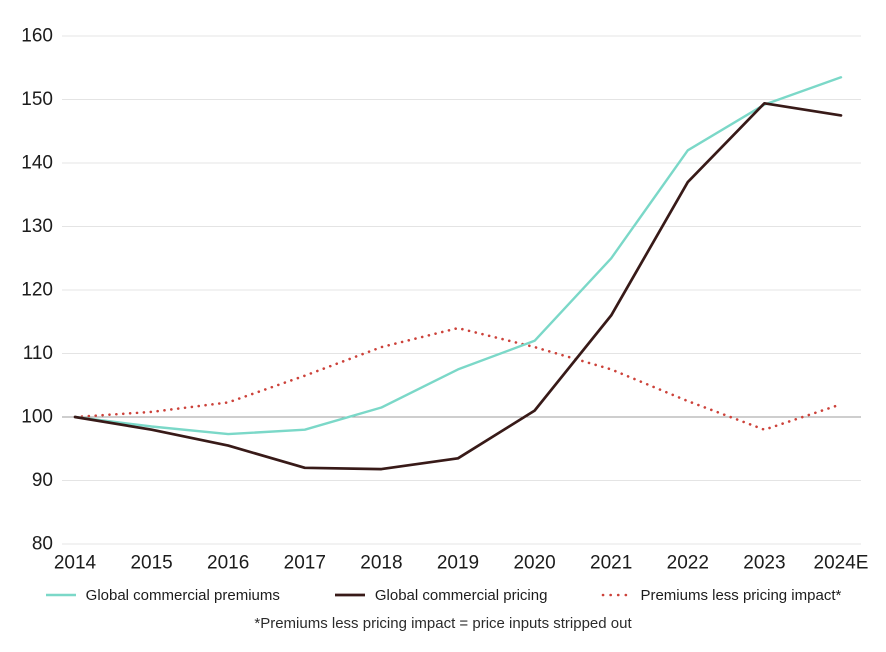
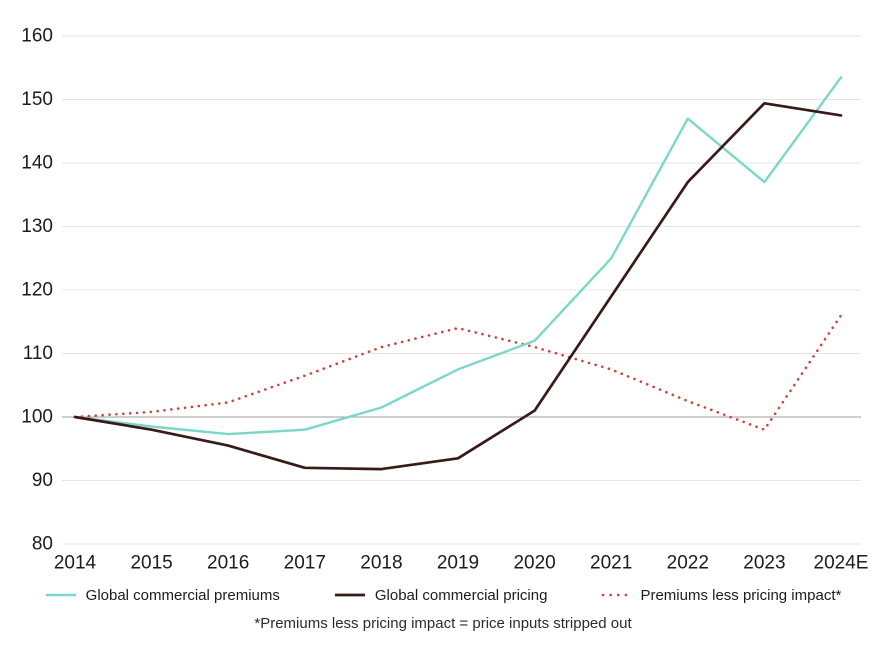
Global commercial pricing/2021: 116 -> 119
Global commercial premiums/2022: 142 -> 147
Global commercial premiums/2023: 149 -> 137
Premiums less pricing impact*/2024E: 102 -> 116
